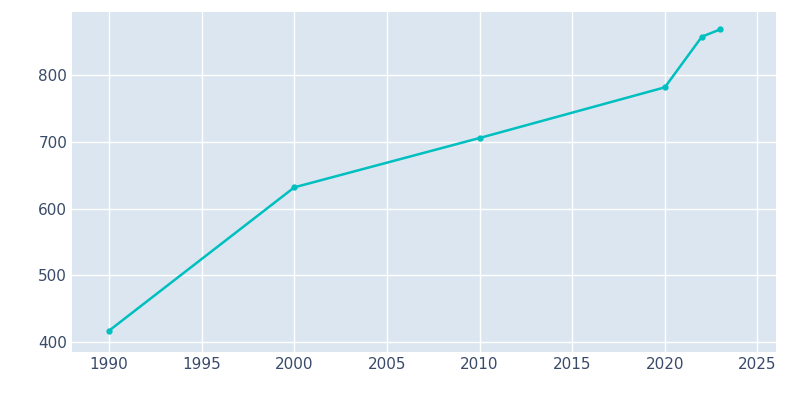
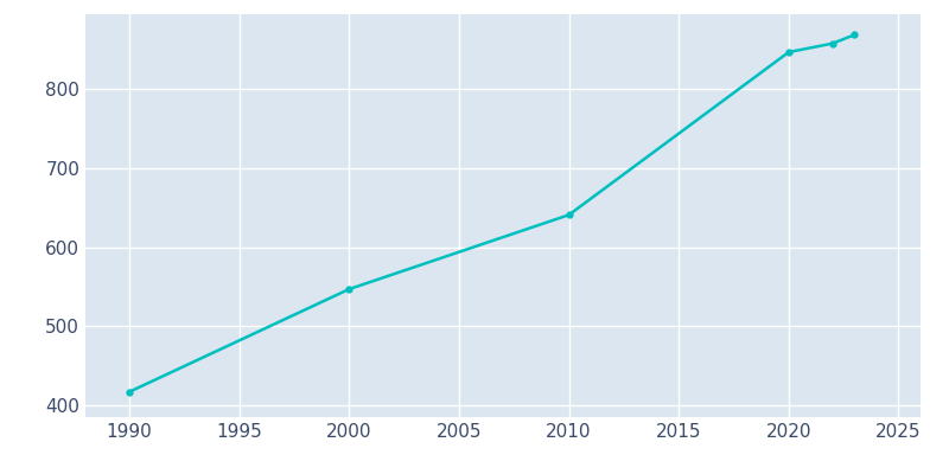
2000: 632 -> 547
2010: 706 -> 641
2020: 782 -> 847
